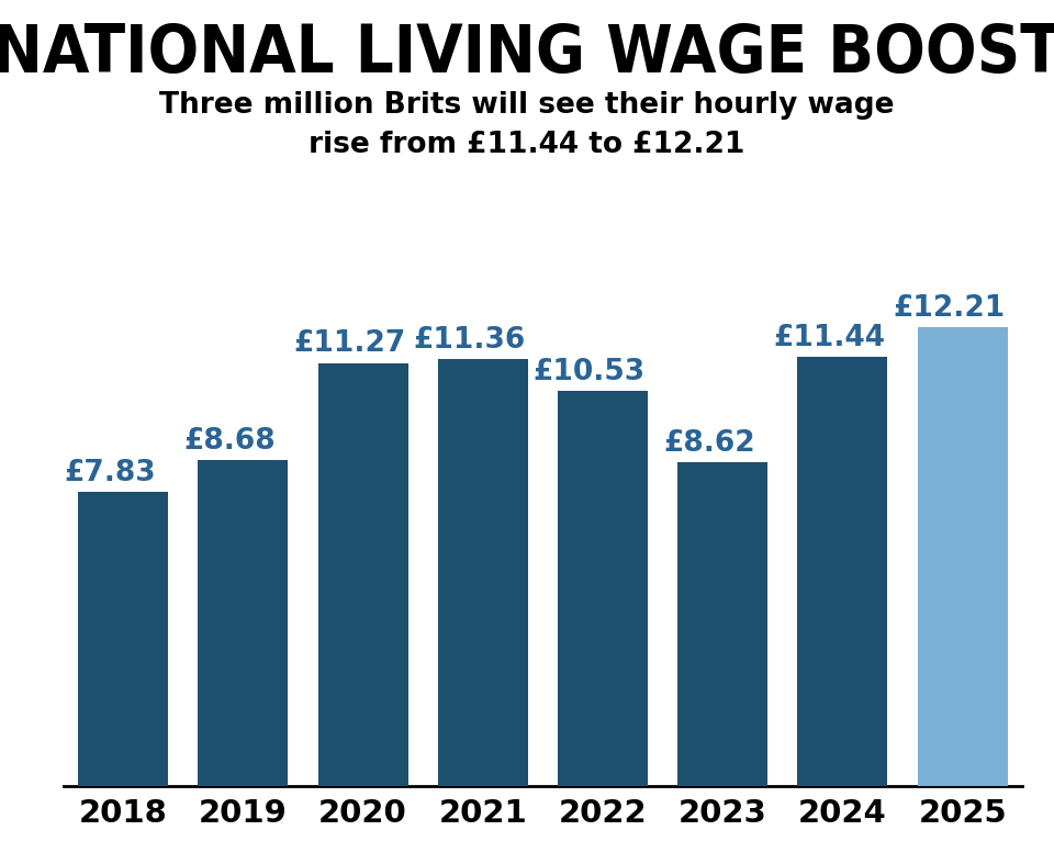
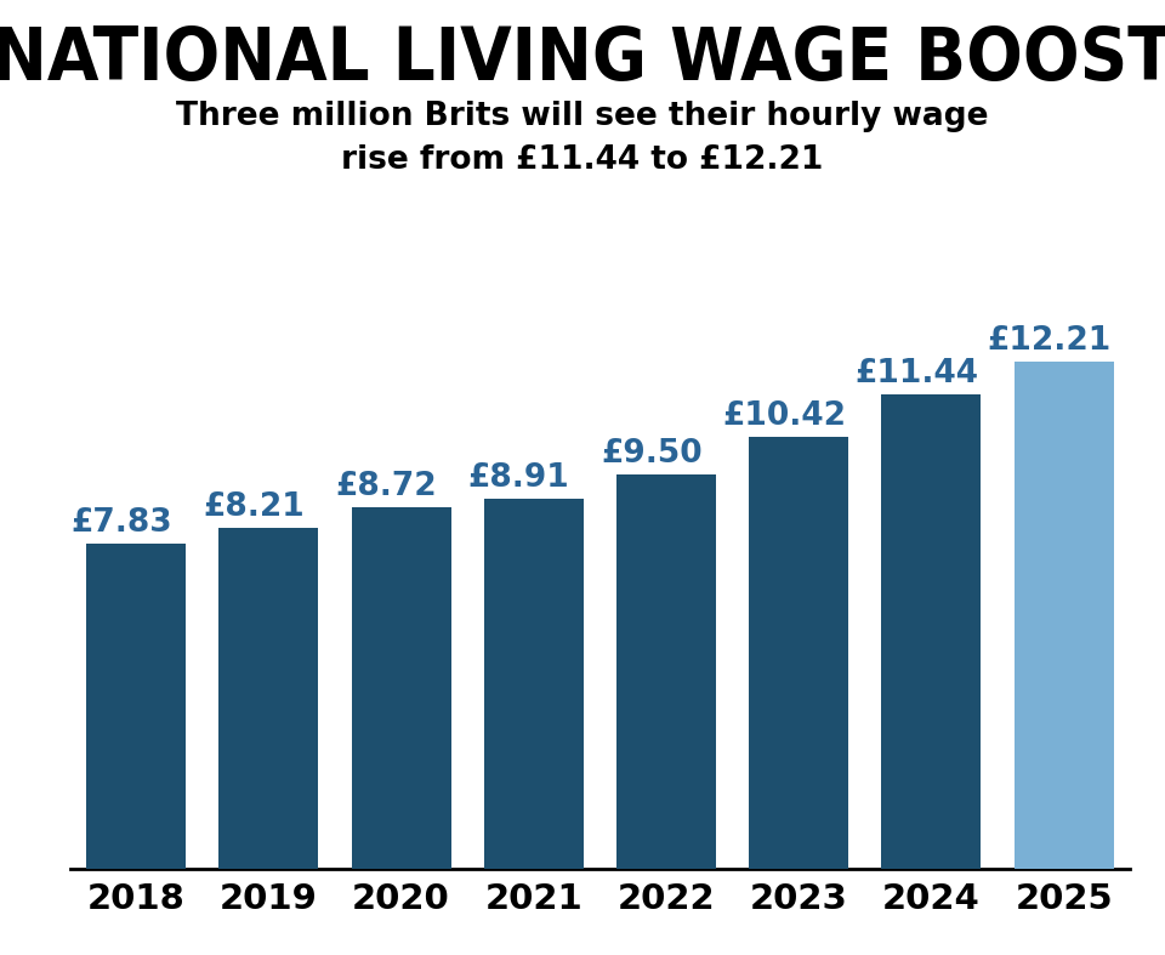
2019: £8.68 -> £8.21
2020: £11.27 -> £8.72
2021: £11.36 -> £8.91
2022: £10.53 -> £9.50
2023: £8.62 -> £10.42
